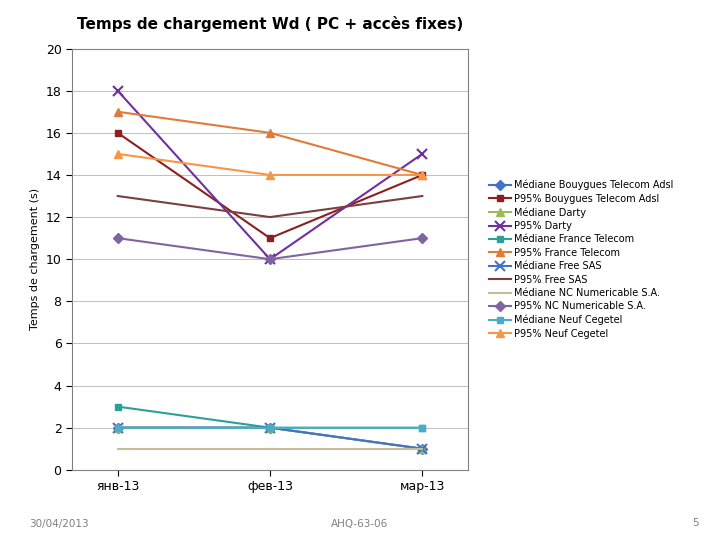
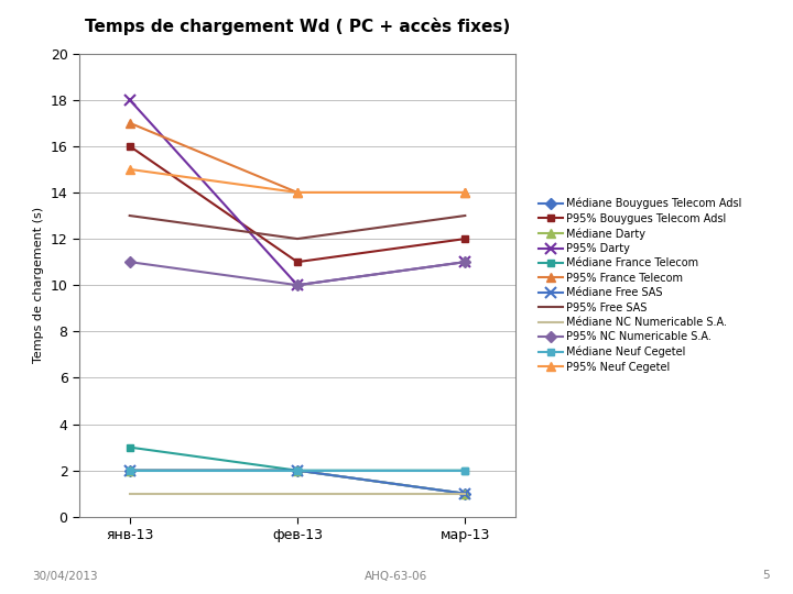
P95% France Telecom/фев-13: 16 -> 14
P95% Bouygues Telecom Adsl/мар-13: 14 -> 12
P95% Darty/мар-13: 15 -> 11
